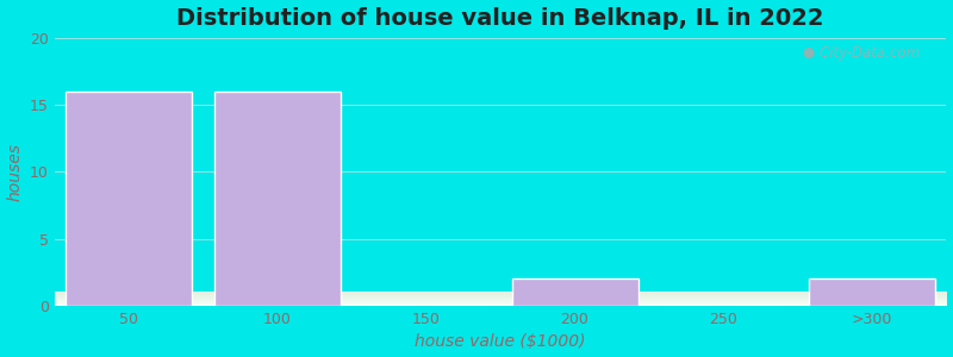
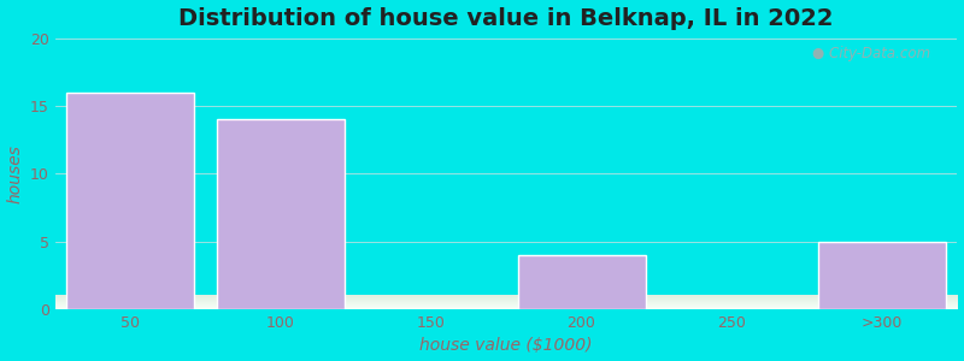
100: 16 -> 14
200: 2 -> 4
>300: 2 -> 5
